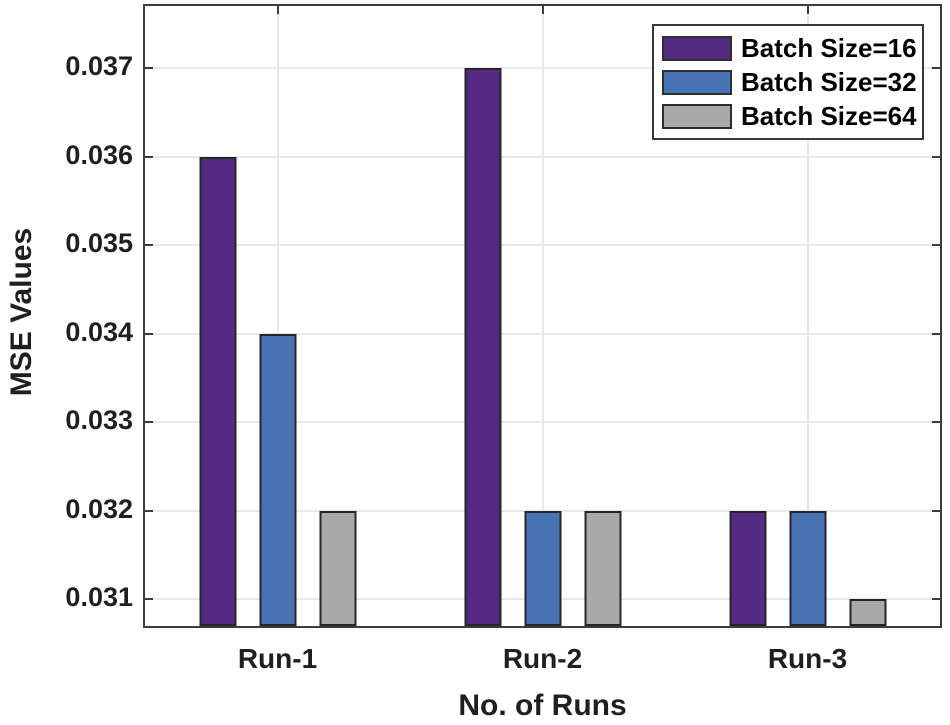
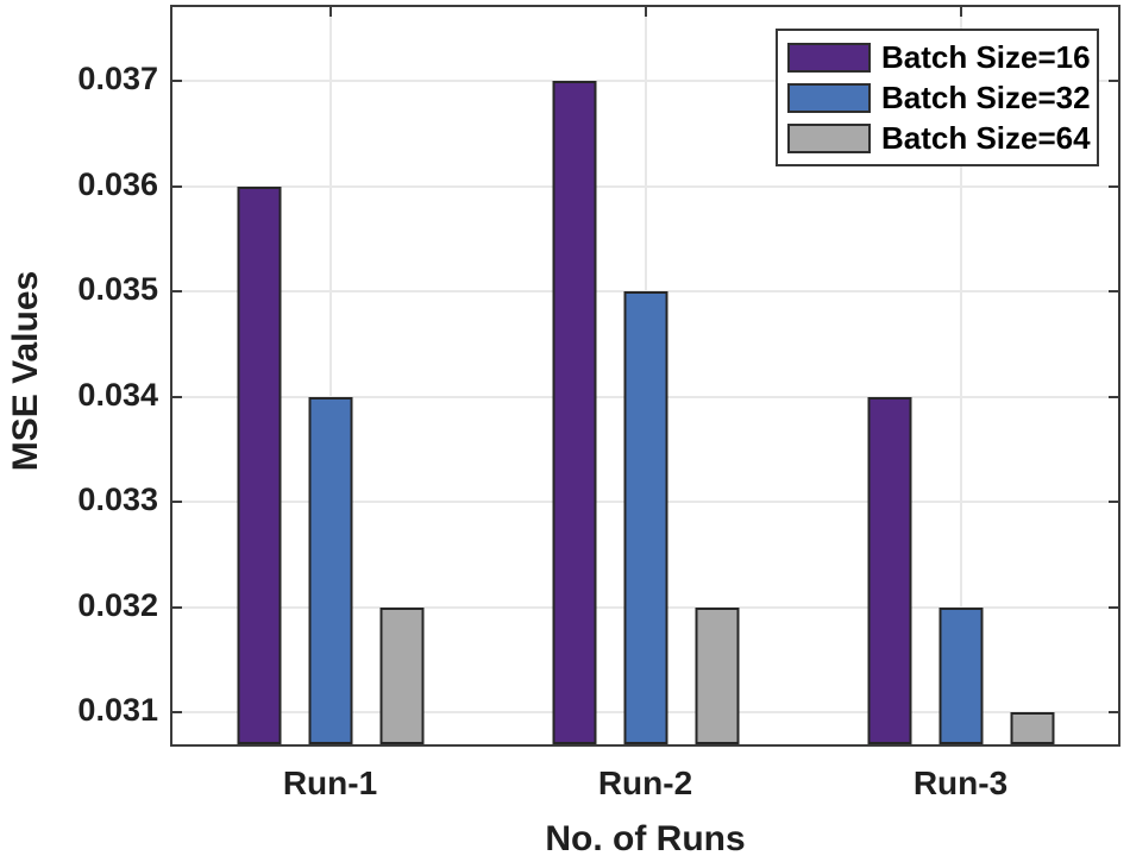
Batch Size=32/Run-2: 0.032 -> 0.035
Batch Size=16/Run-3: 0.032 -> 0.034
